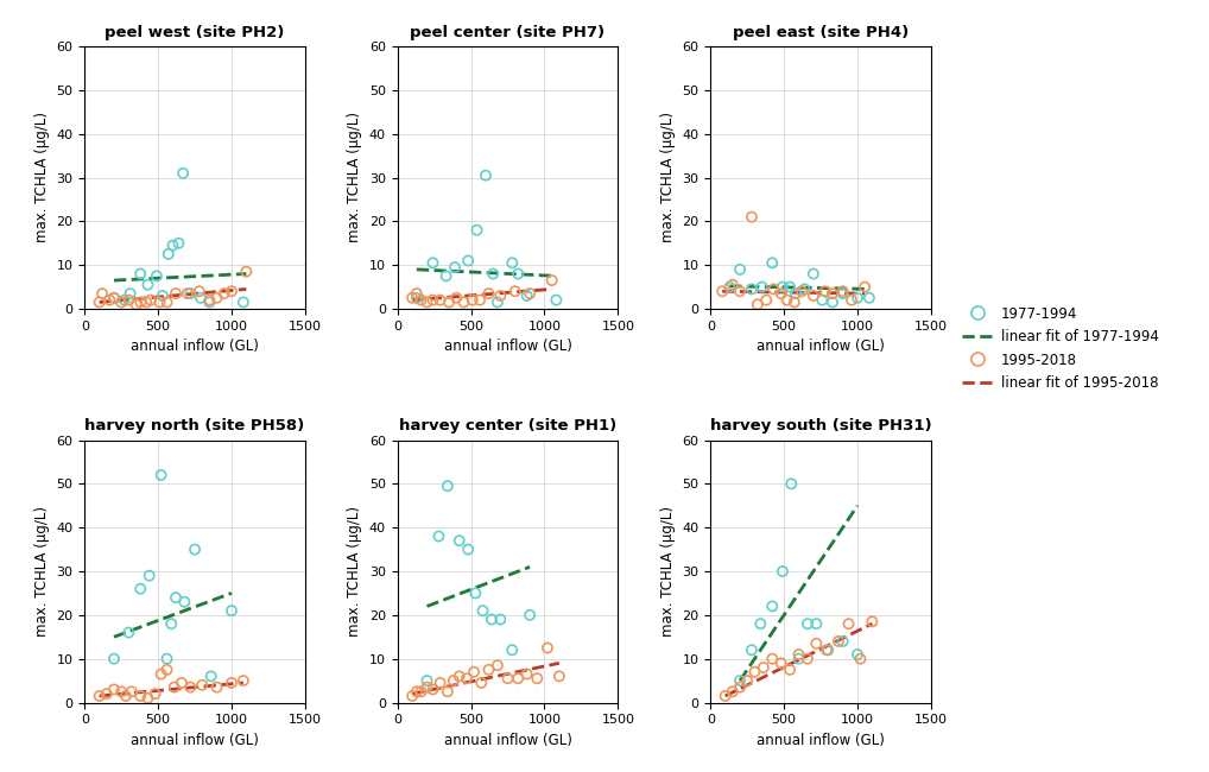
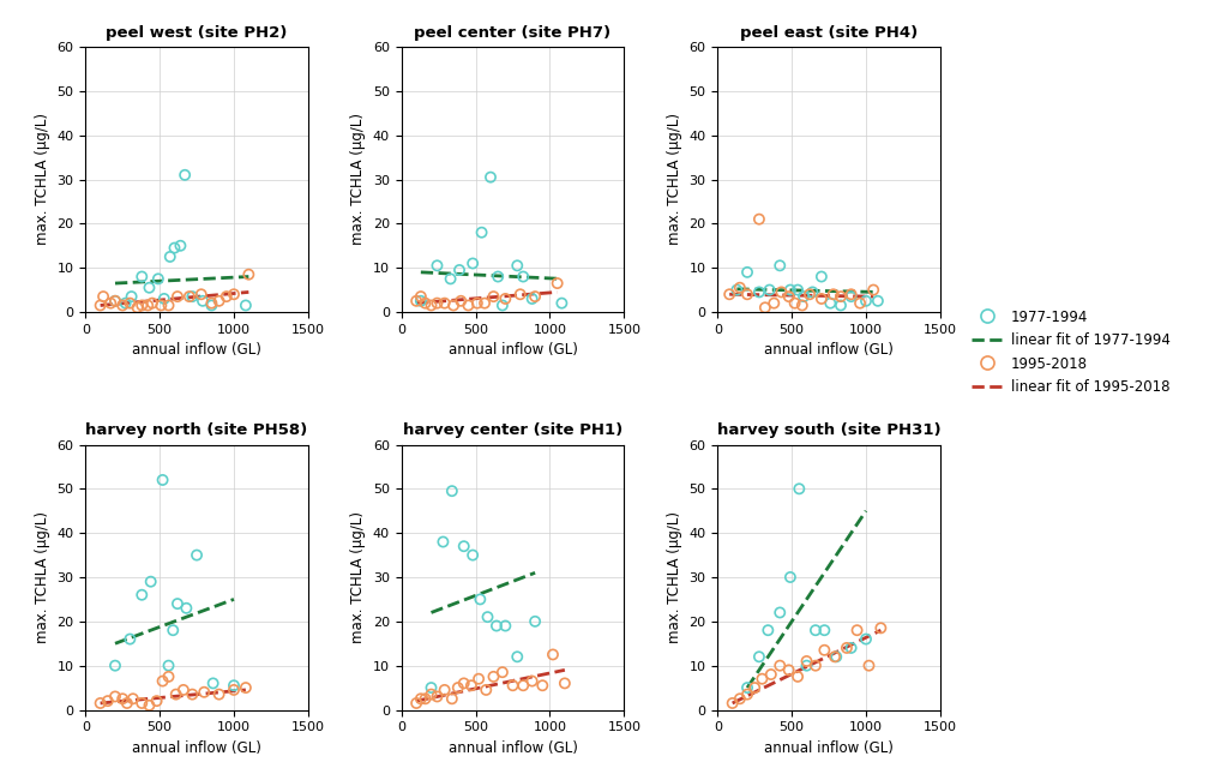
harvey north (site PH58)/1977-1994/1000: 21.0 -> 5.5
harvey south (site PH31)/1977-1994/1000: 11 -> 16
